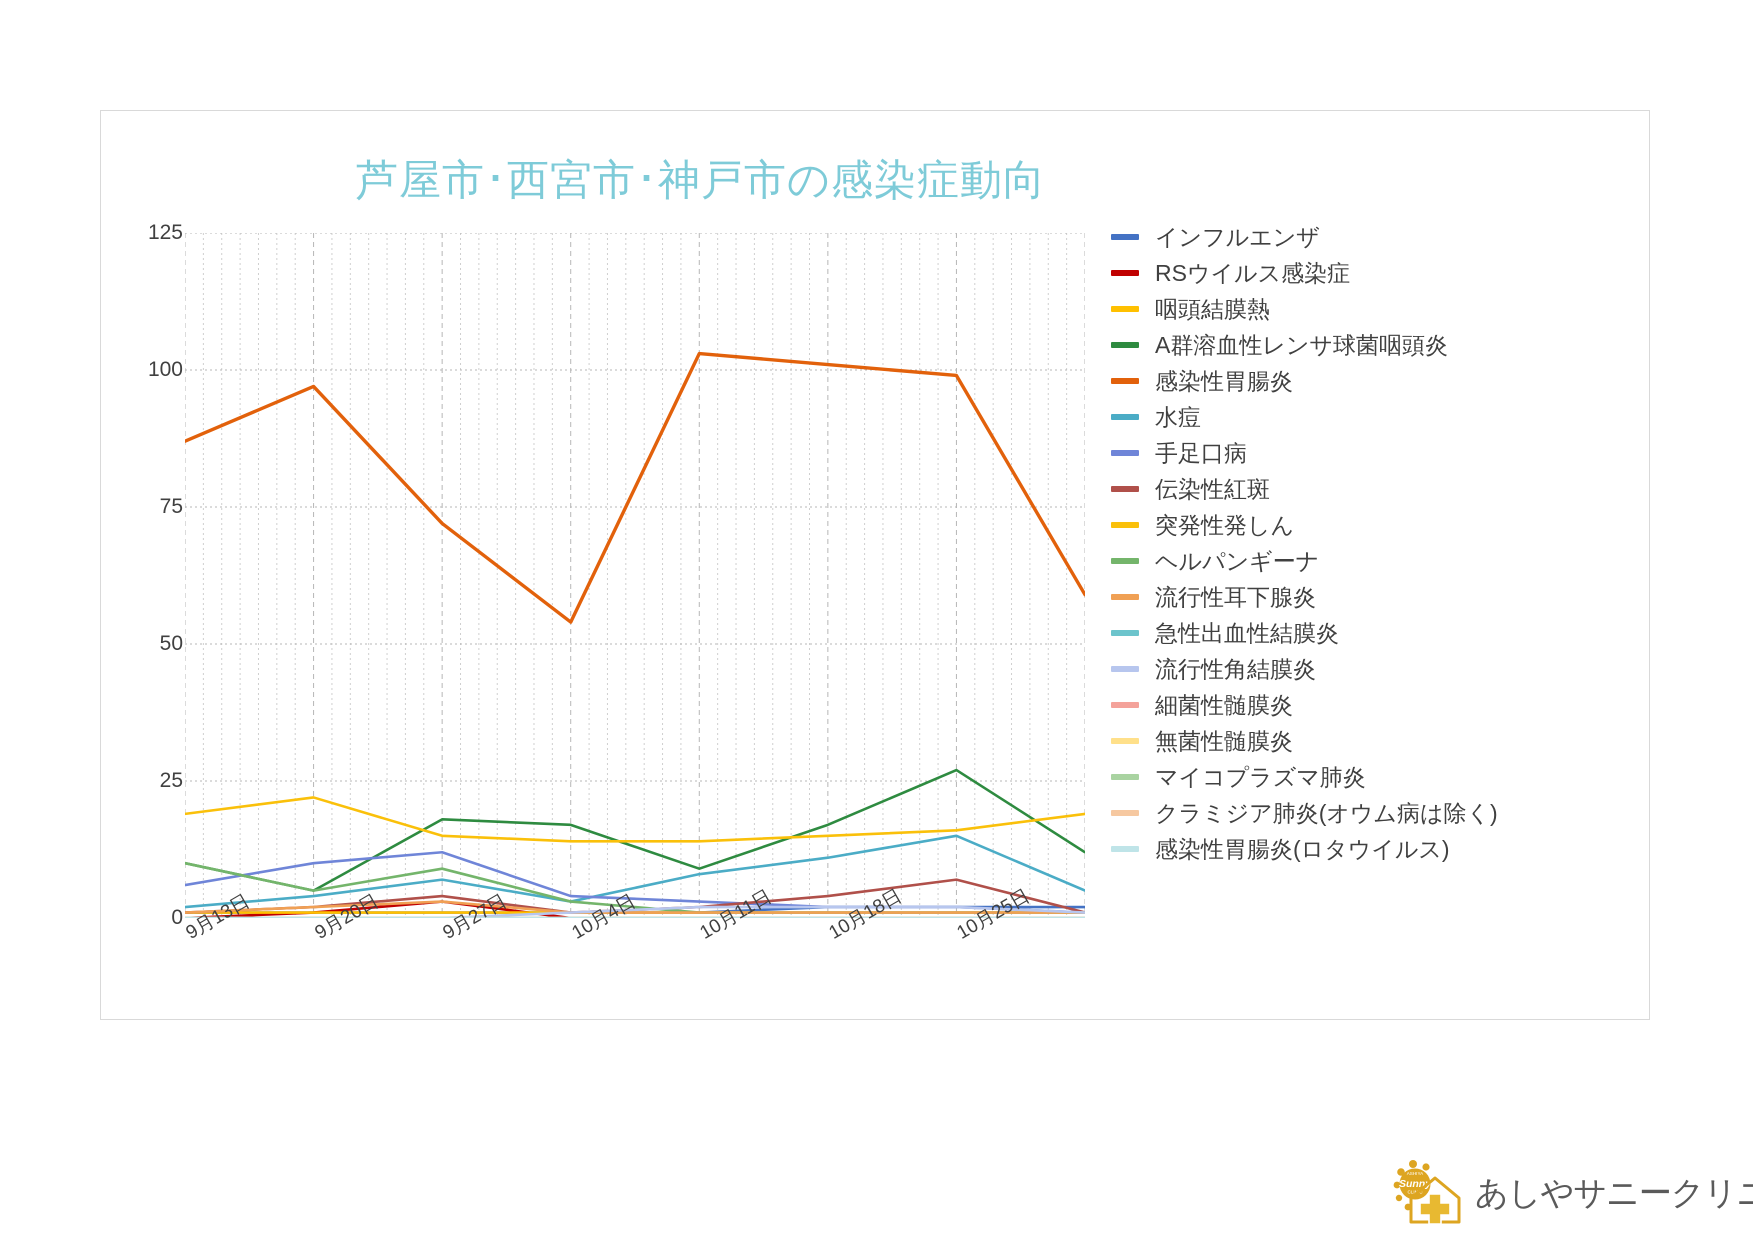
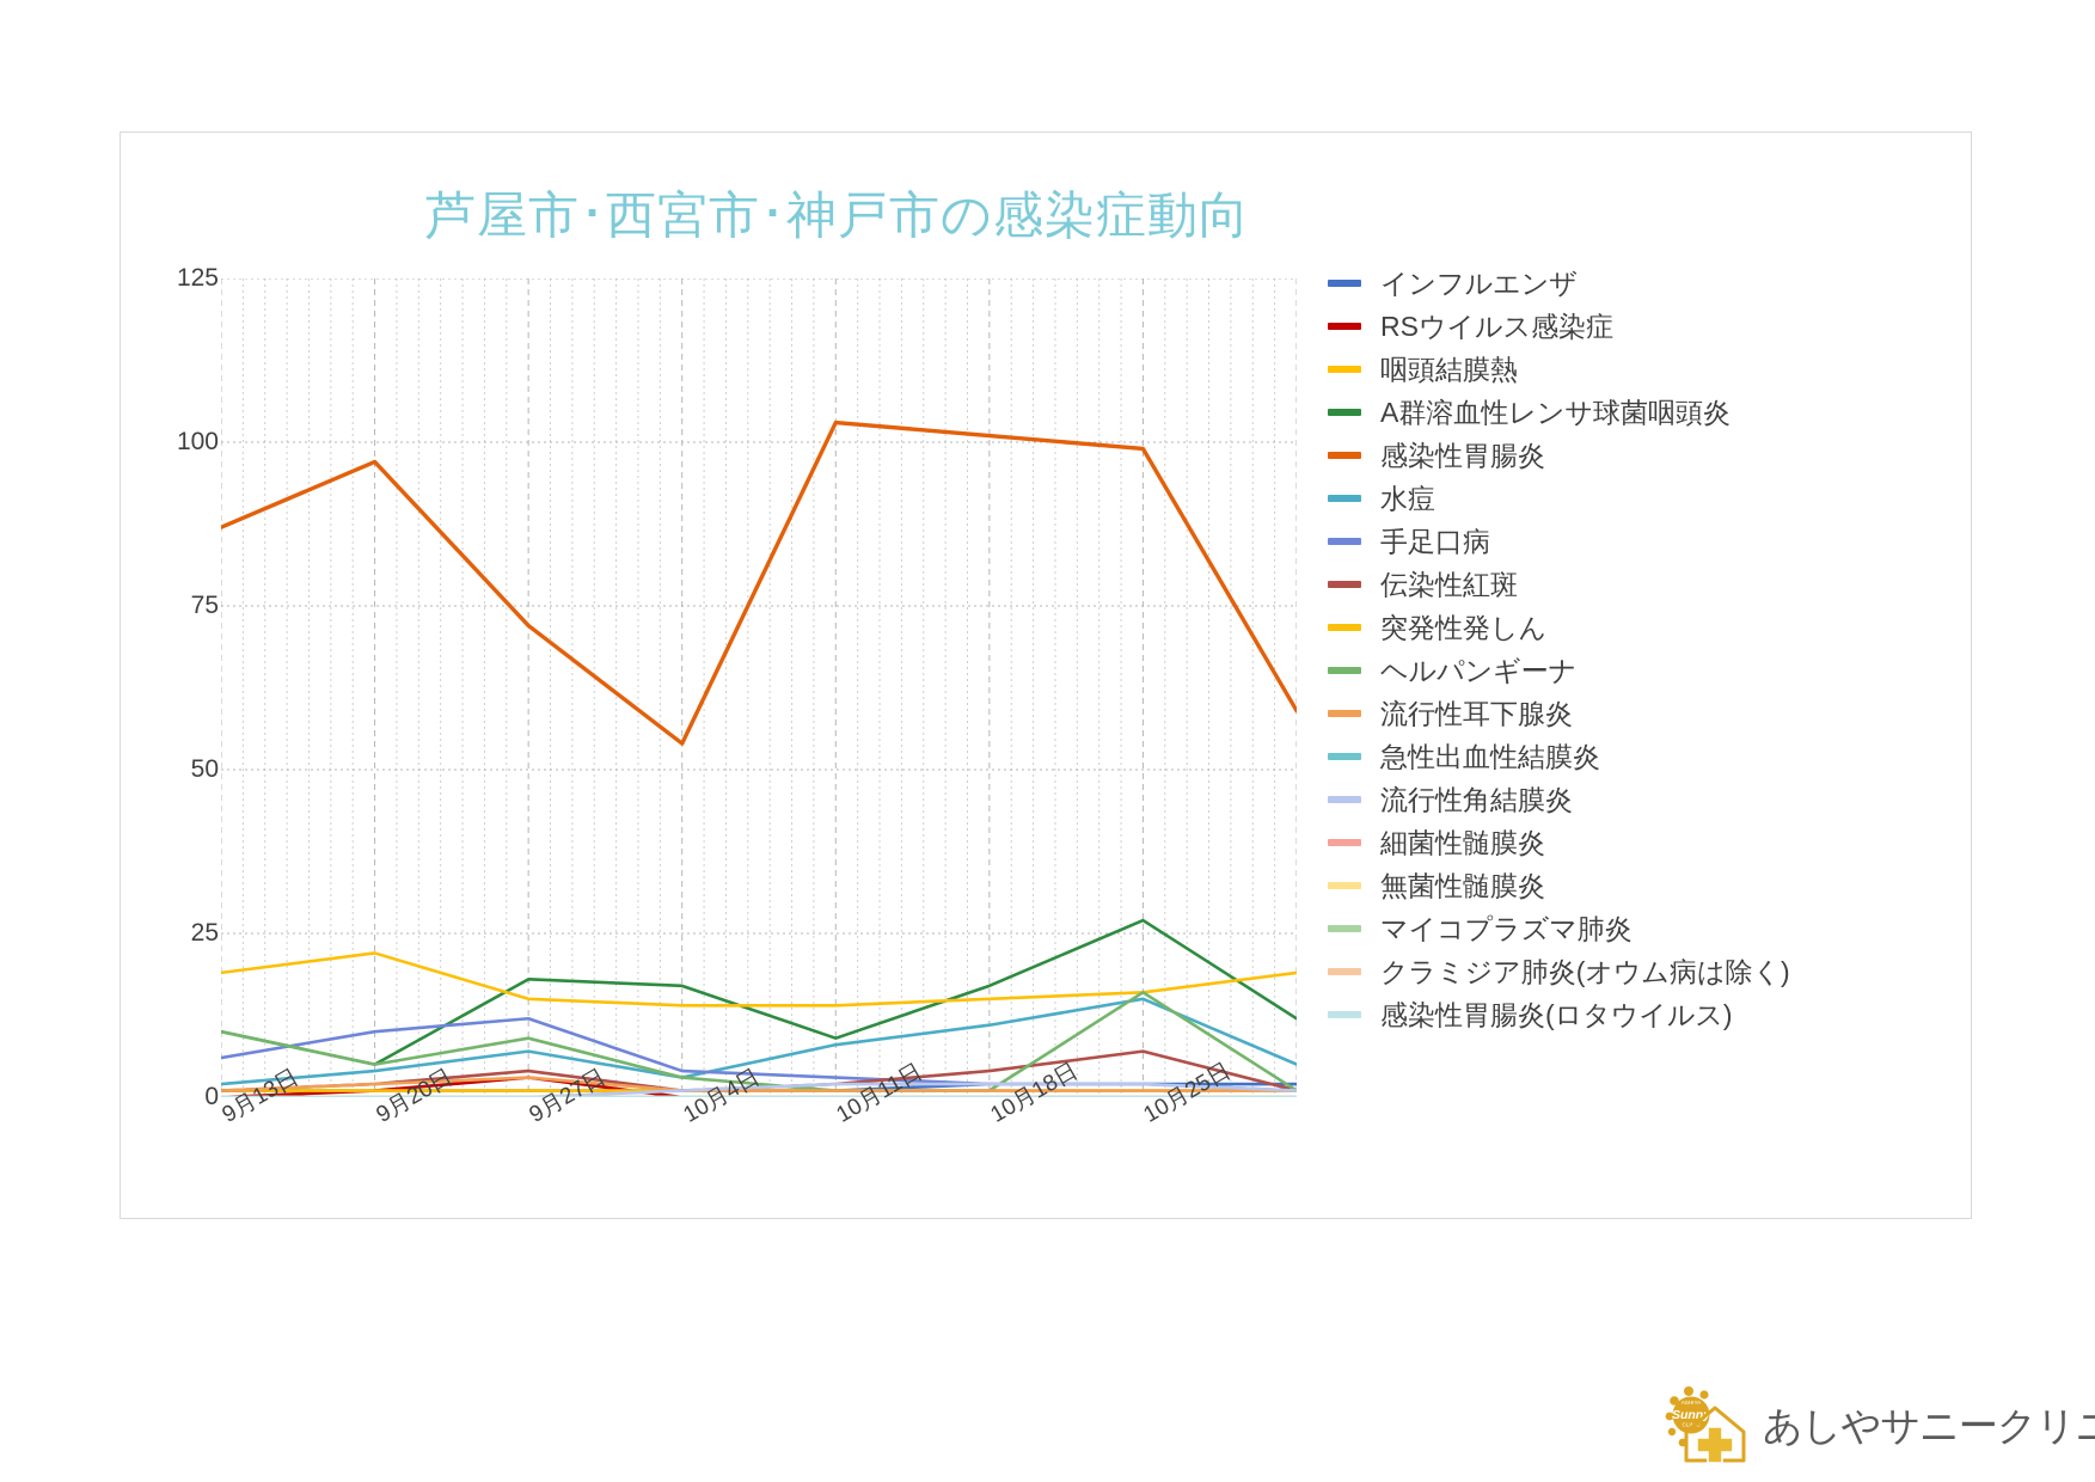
ヘルパンギーナ/10月25日: 1 -> 16
